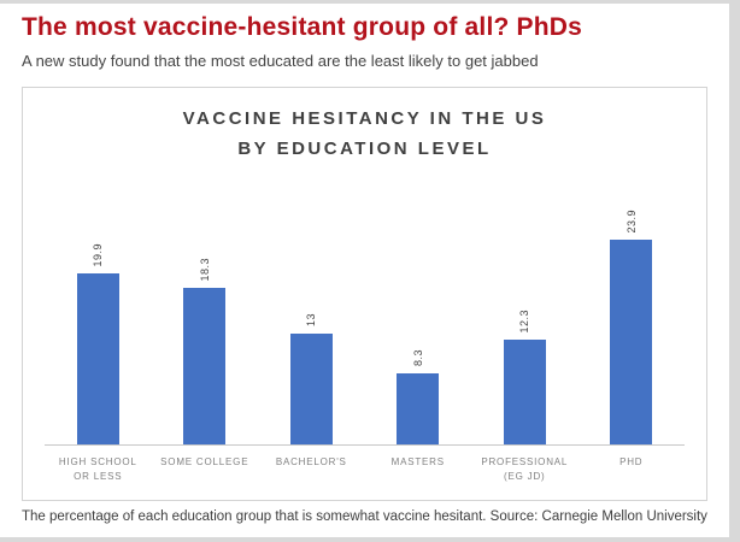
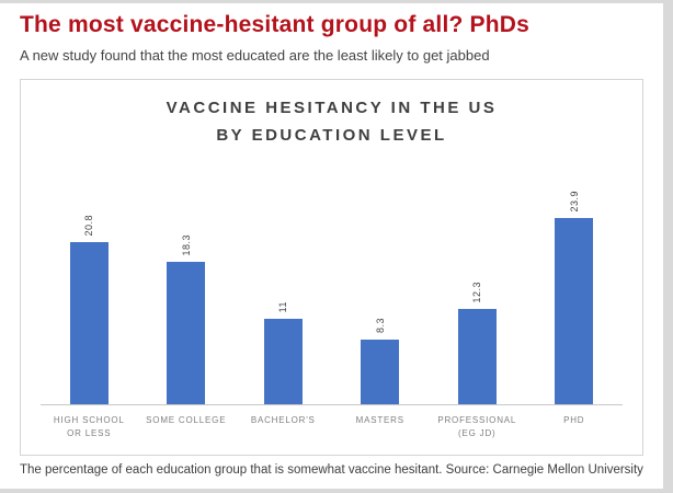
HIGH SCHOOL OR LESS: 19.9 -> 20.8
BACHELOR'S: 13 -> 11
